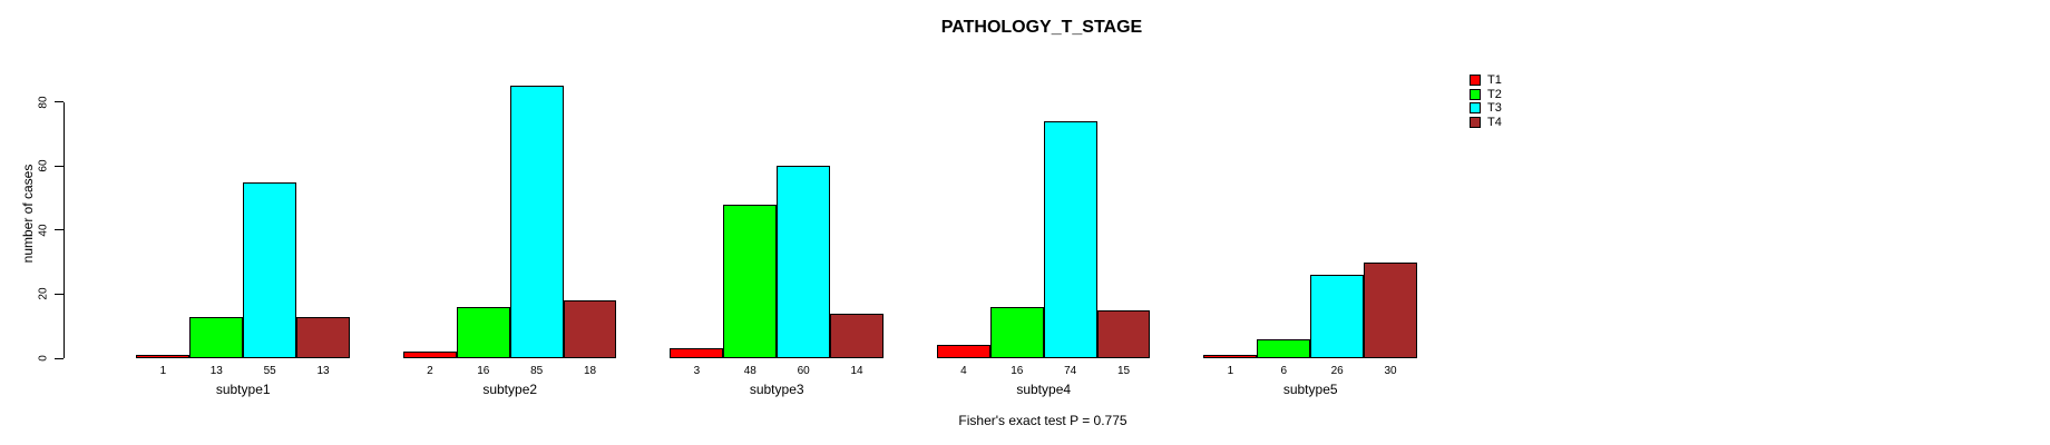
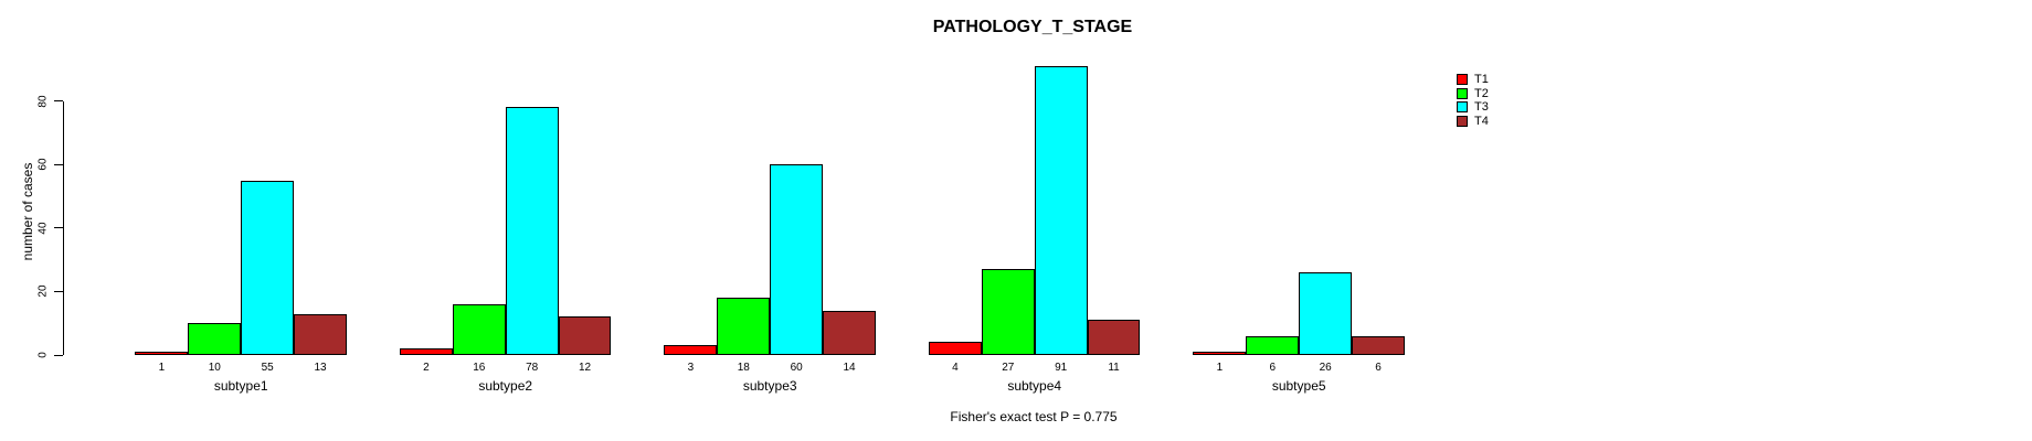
T2/subtype1: 13 -> 10
T3/subtype2: 85 -> 78
T4/subtype2: 18 -> 12
T2/subtype3: 48 -> 18
T2/subtype4: 16 -> 27
T3/subtype4: 74 -> 91
T4/subtype4: 15 -> 11
T4/subtype5: 30 -> 6
